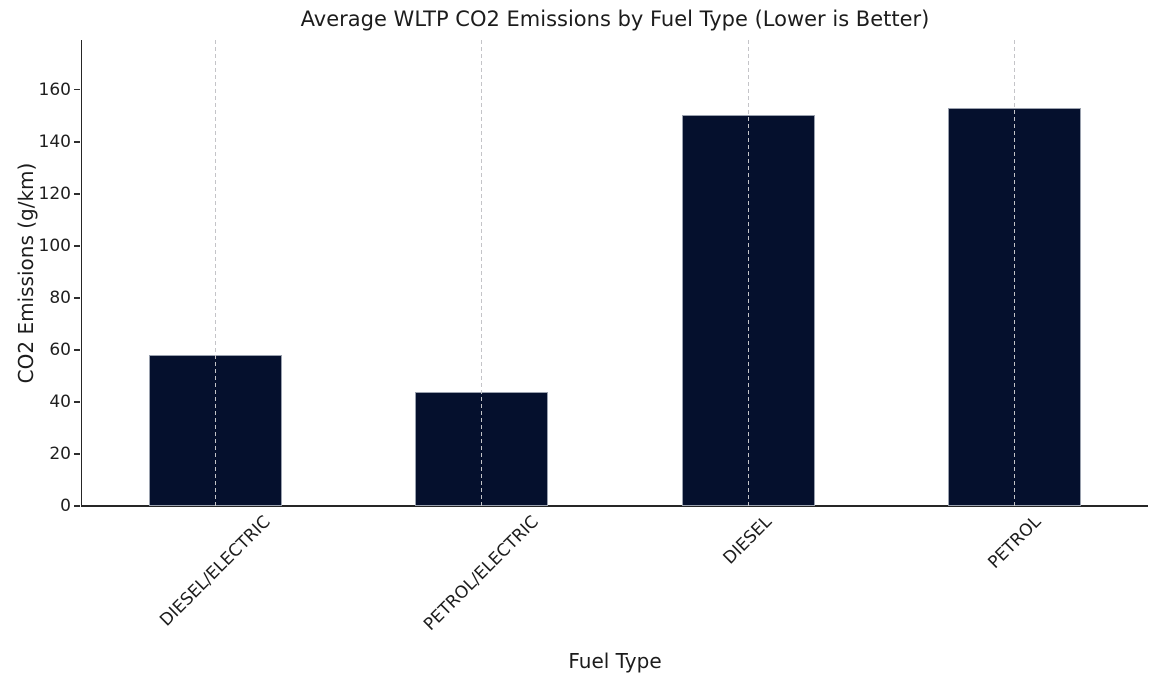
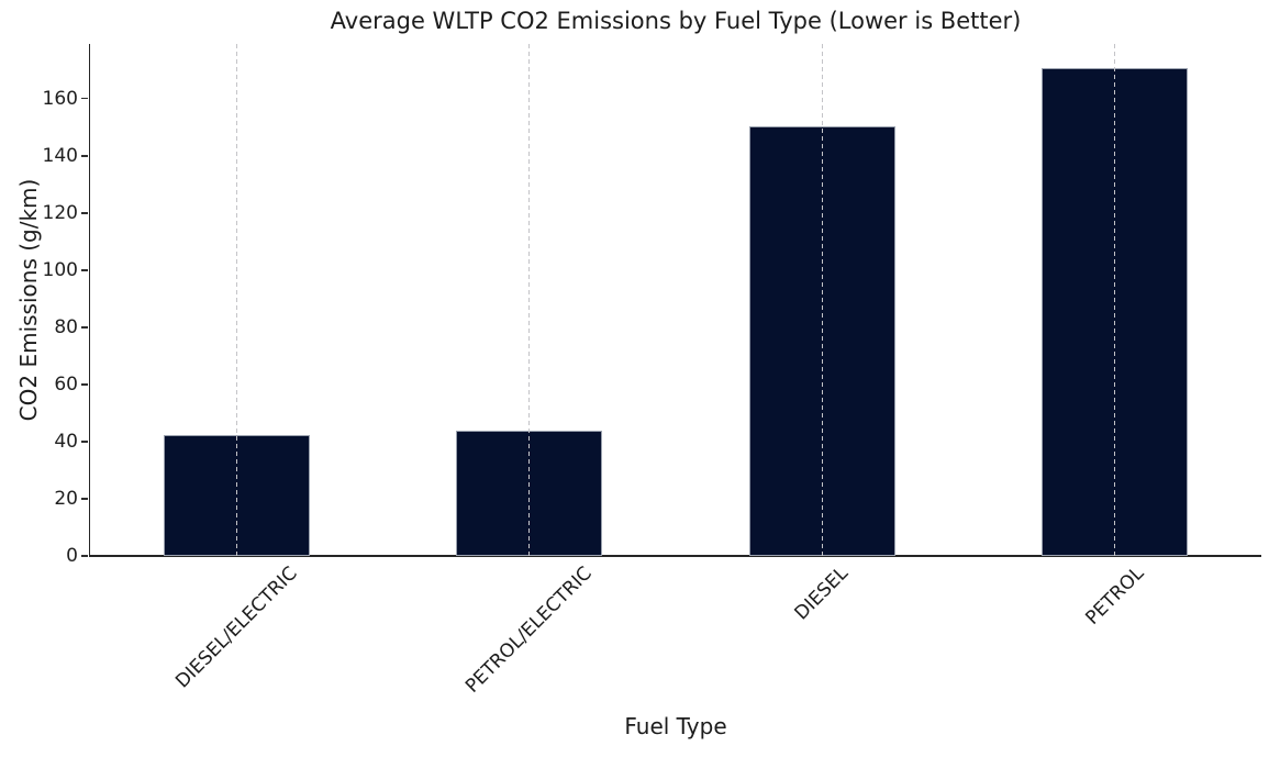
DIESEL/ELECTRIC: 58 -> 42
PETROL: 153 -> 171
